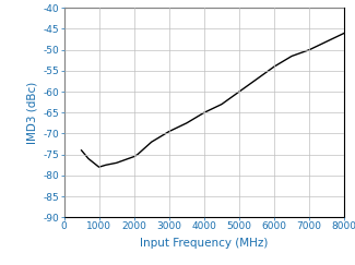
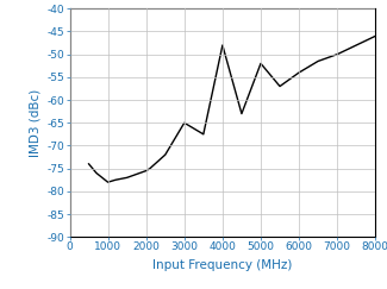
3000: -69.5 -> -65.0
4000: -65.0 -> -48.0
5000: -60.0 -> -52.0
